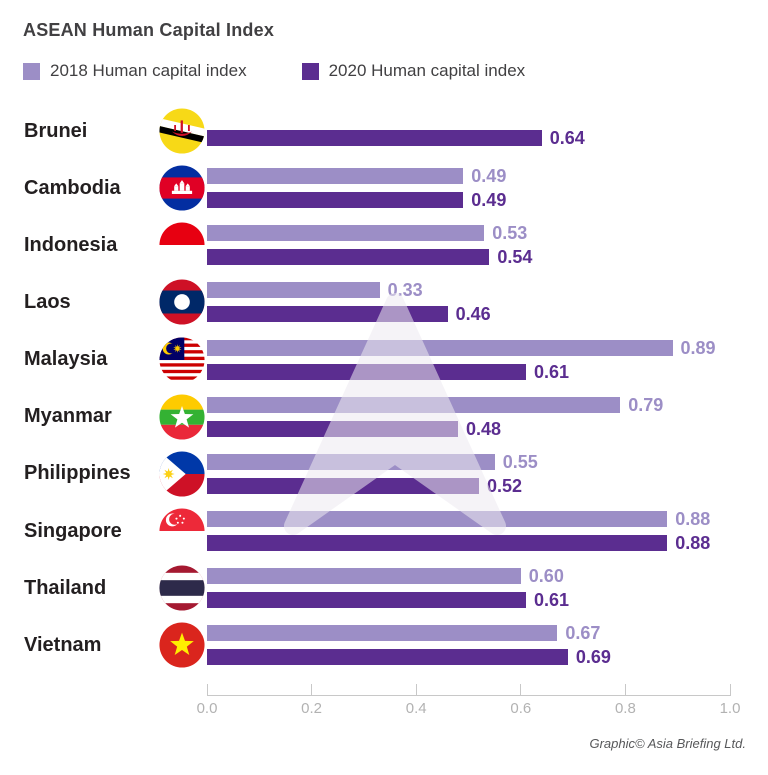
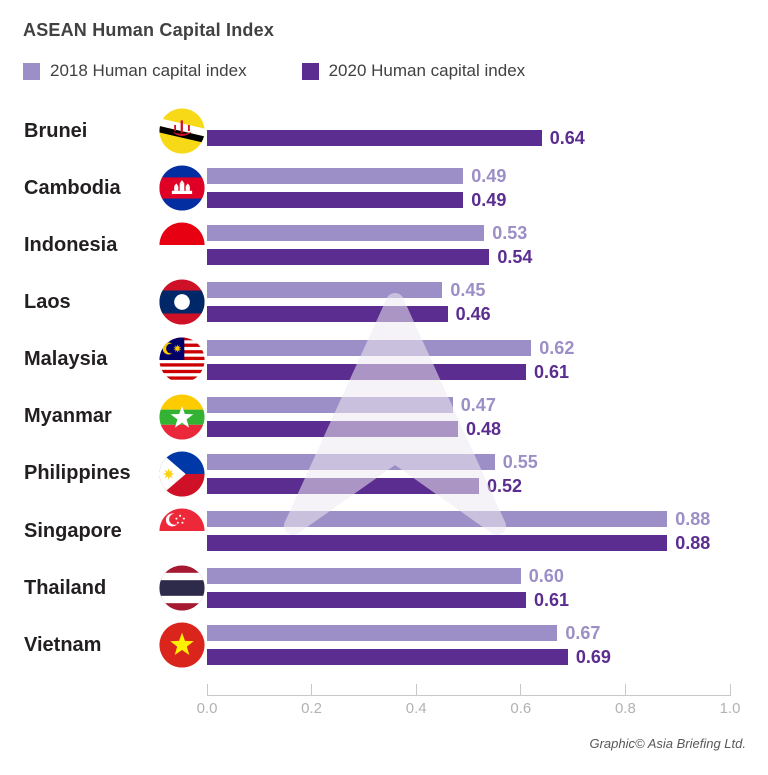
2018 Human capital index/Laos: 0.33 -> 0.45
2018 Human capital index/Malaysia: 0.89 -> 0.62
2018 Human capital index/Myanmar: 0.79 -> 0.47
